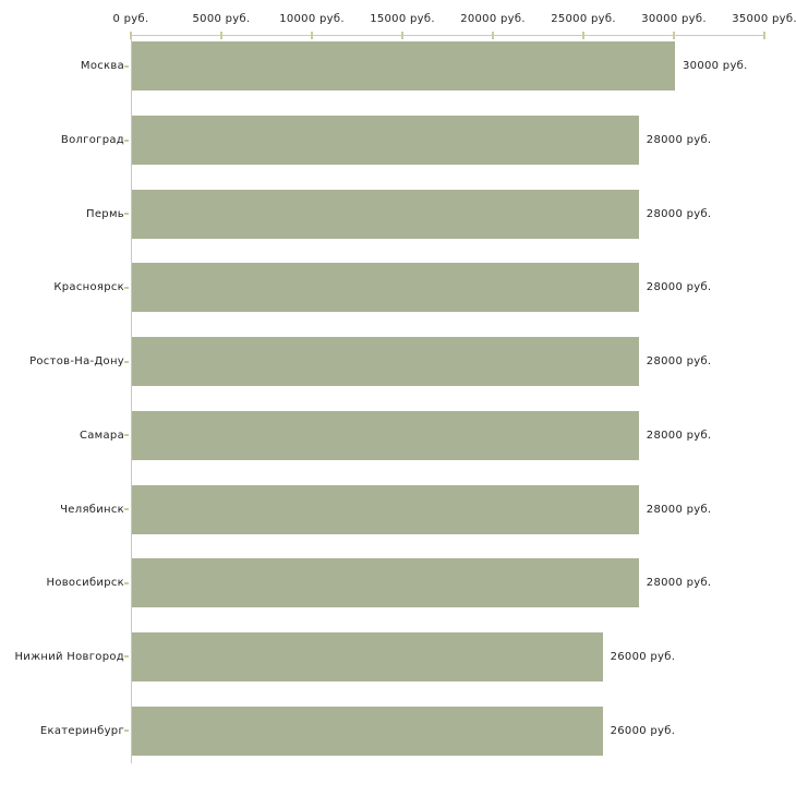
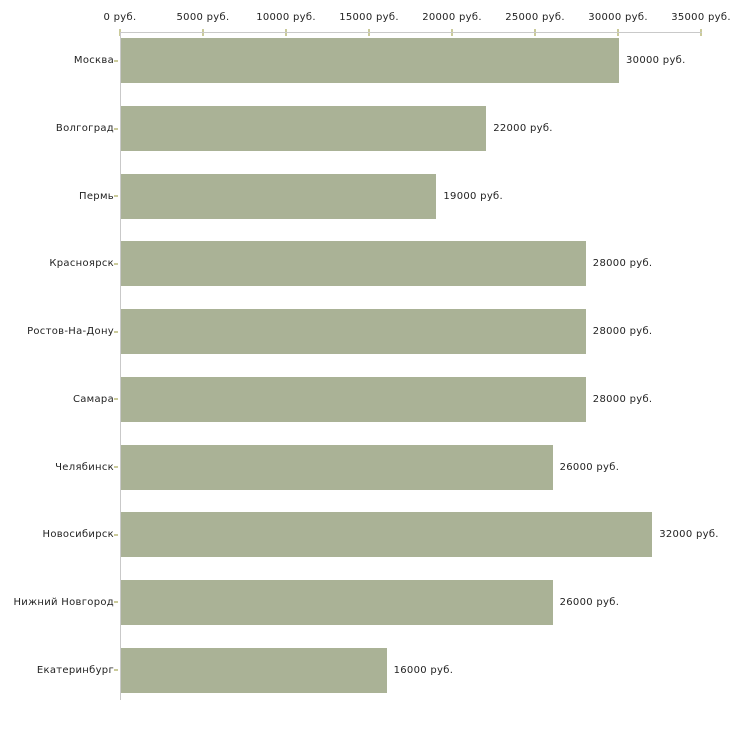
Волгоград: 28000 -> 22000
Пермь: 28000 -> 19000
Челябинск: 28000 -> 26000
Новосибирск: 28000 -> 32000
Екатеринбург: 26000 -> 16000
